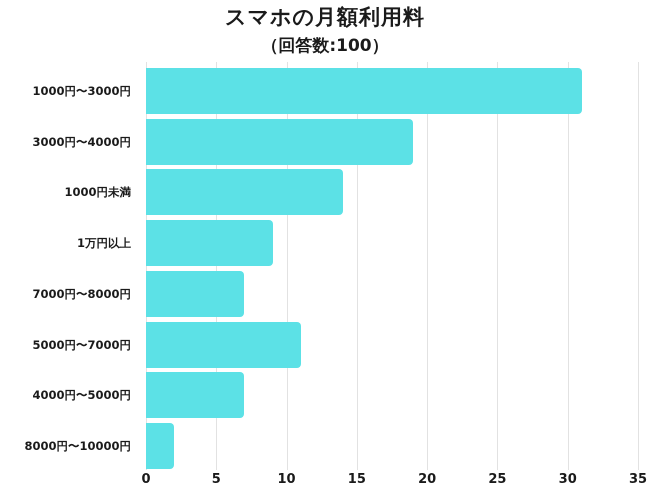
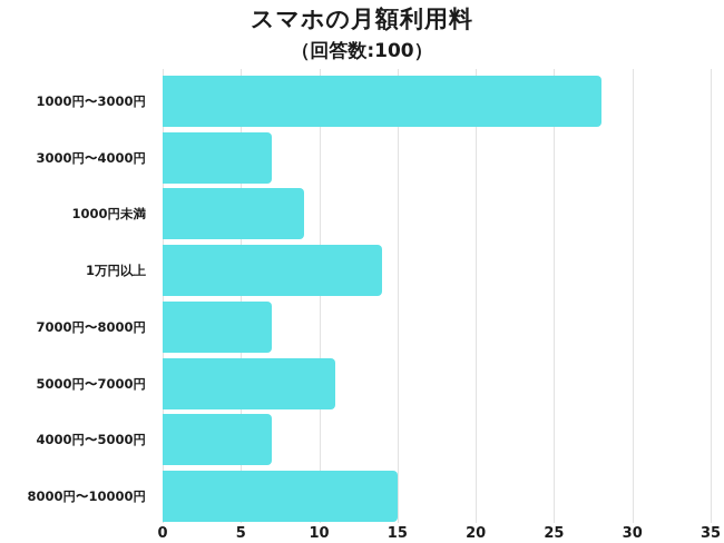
1000円〜3000円: 31 -> 28
3000円〜4000円: 19 -> 7
1000円未満: 14 -> 9
1万円以上: 9 -> 14
8000円〜10000円: 2 -> 15
